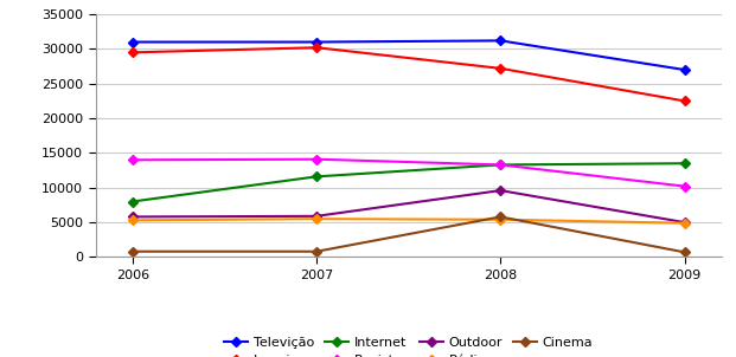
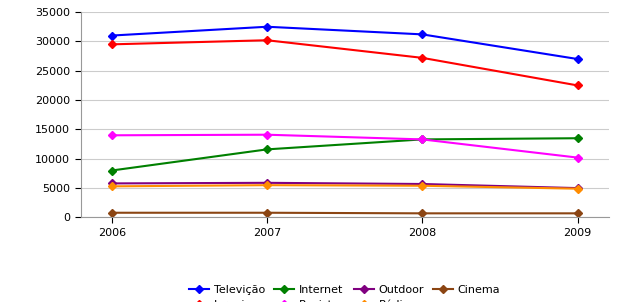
Televição/2007: 31000 -> 32500
Outdoor/2008: 9600 -> 5700
Cinema/2008: 5800 -> 700
